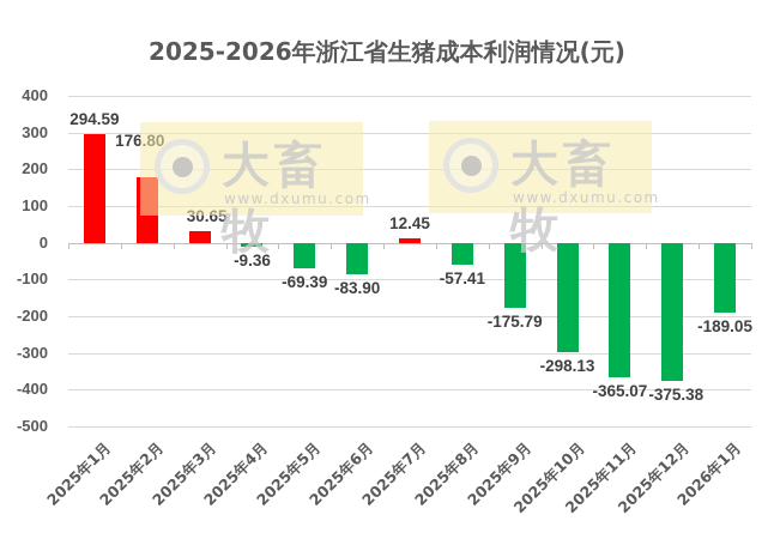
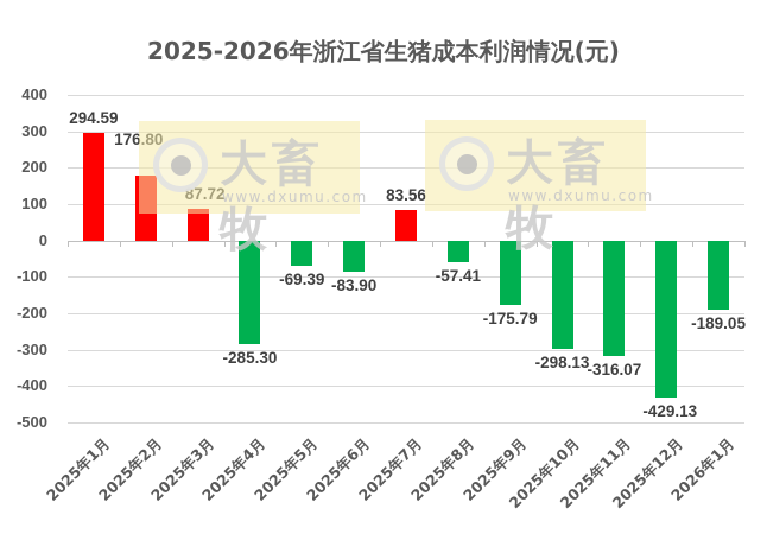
2025年3月: 30.65 -> 87.72
2025年4月: -9.36 -> -285.30
2025年7月: 12.45 -> 83.56
2025年11月: -365.07 -> -316.07
2025年12月: -375.38 -> -429.13
